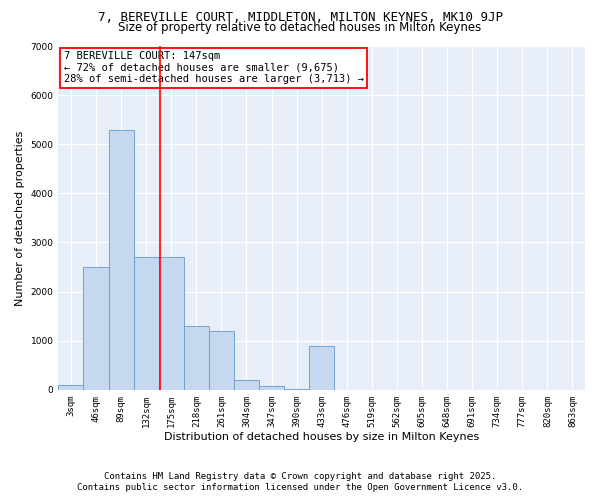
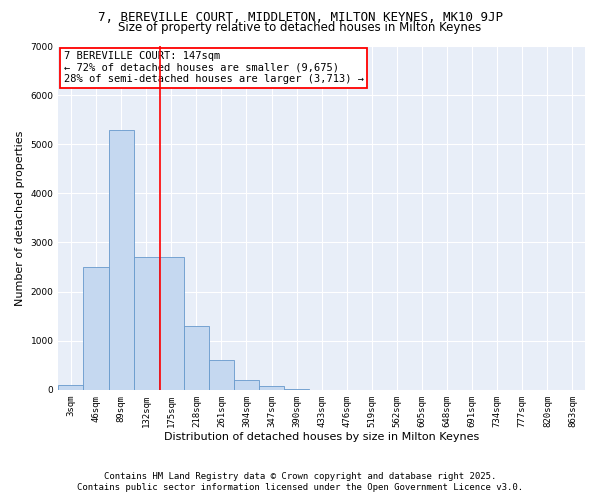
261sqm: 1200 -> 600
433sqm: 900 -> 0
